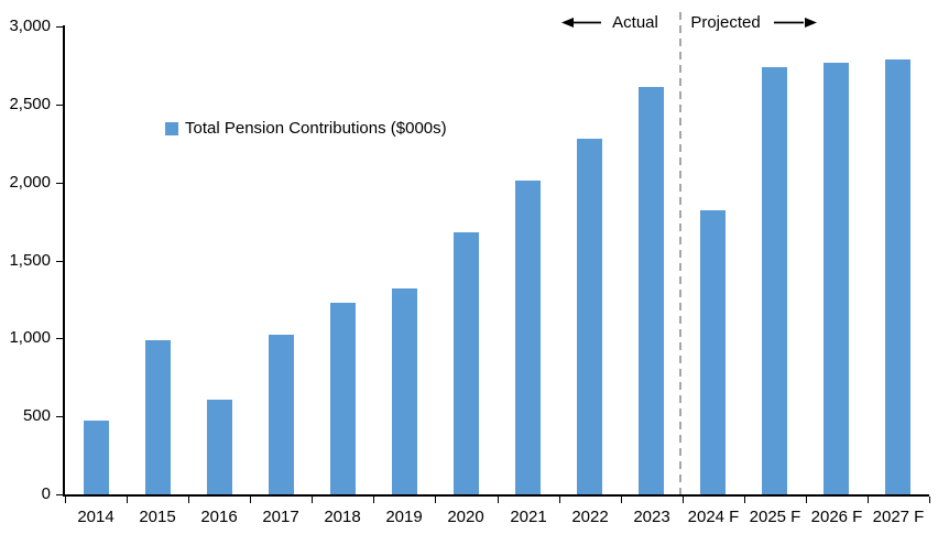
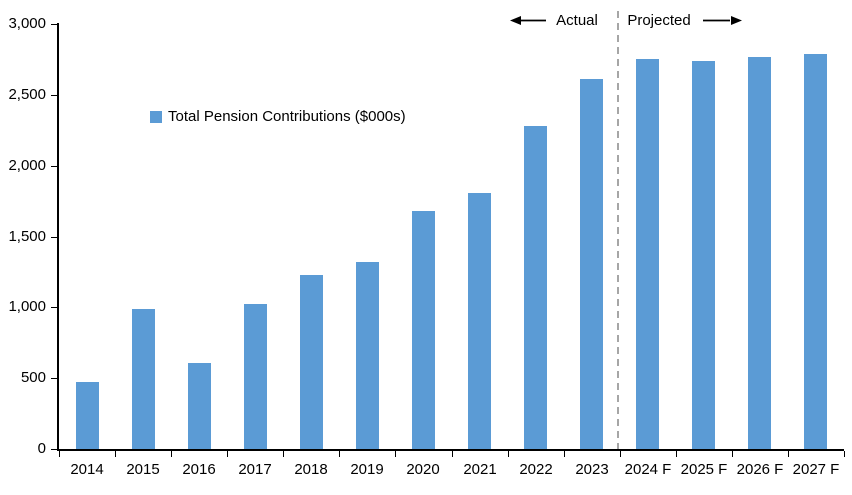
2021: 2010 -> 1810
2024 F: 1820 -> 2750
